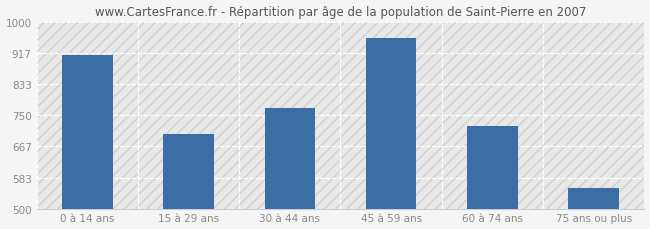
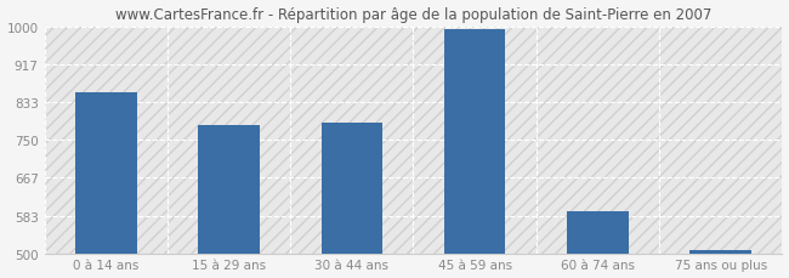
0 à 14 ans: 910 -> 855
15 à 29 ans: 700 -> 783
30 à 44 ans: 770 -> 787
45 à 59 ans: 955 -> 992
60 à 74 ans: 720 -> 592
75 ans ou plus: 555 -> 507
